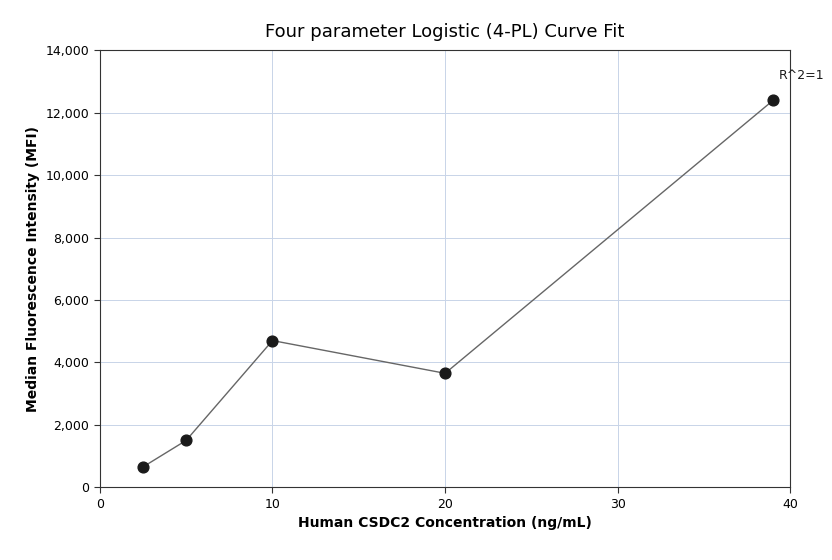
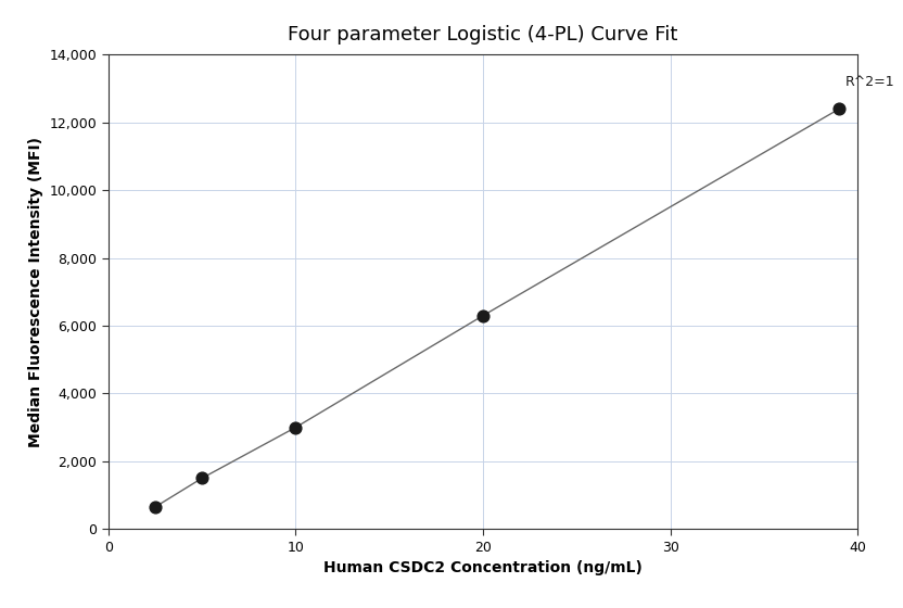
10: 4,700 -> 3,000
20: 3,650 -> 6,300
